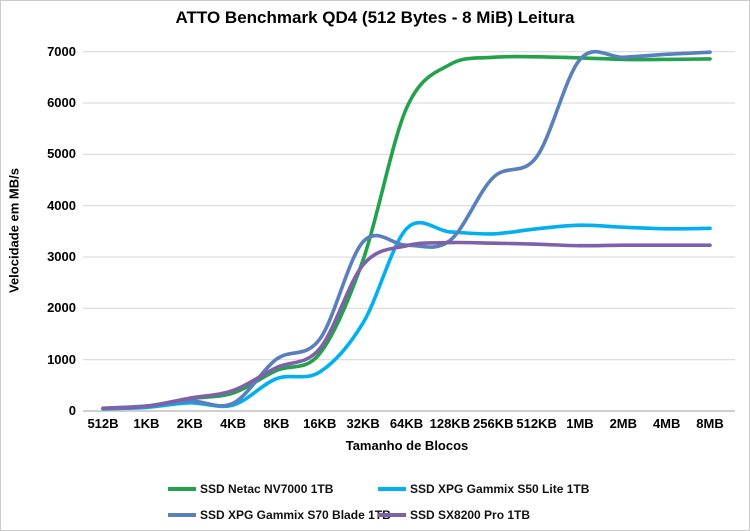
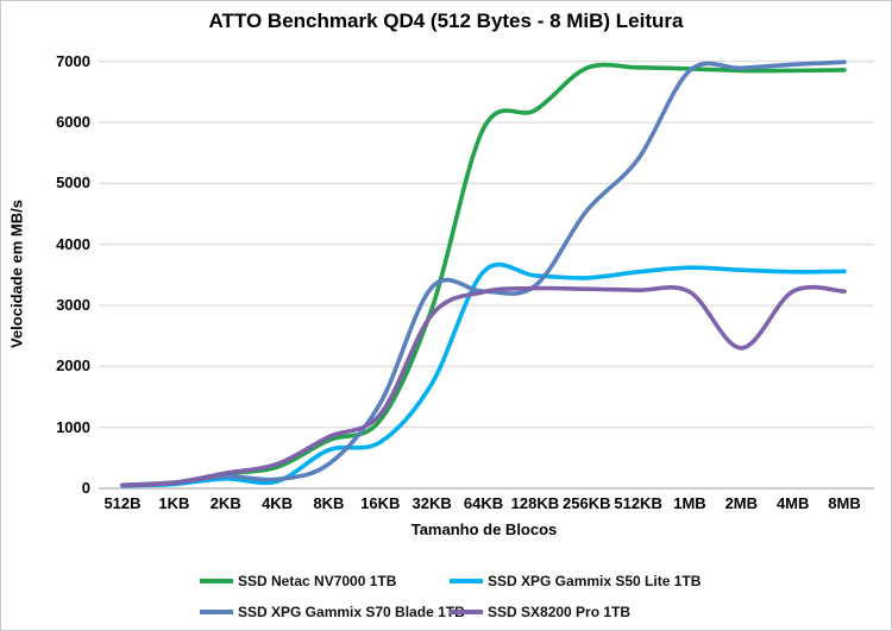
SSD XPG Gammix S70 Blade 1TB/8KB: 1000 -> 400
SSD Netac NV7000 1TB/128KB: 6800 -> 6200
SSD XPG Gammix S70 Blade 1TB/512KB: 5000 -> 5400
SSD SX8200 Pro 1TB/2MB: 3200 -> 2300
